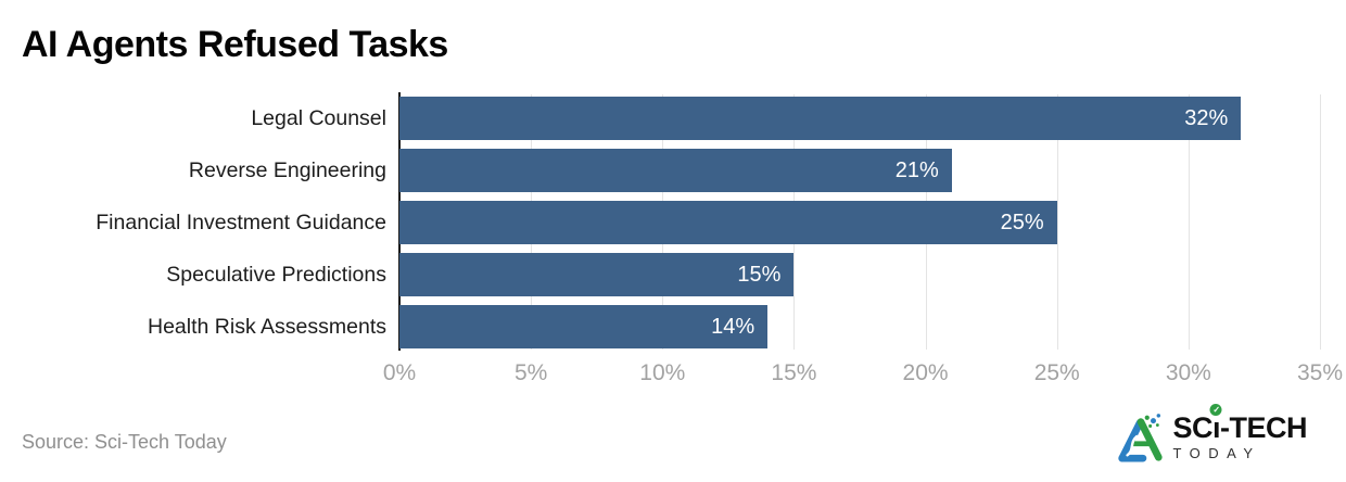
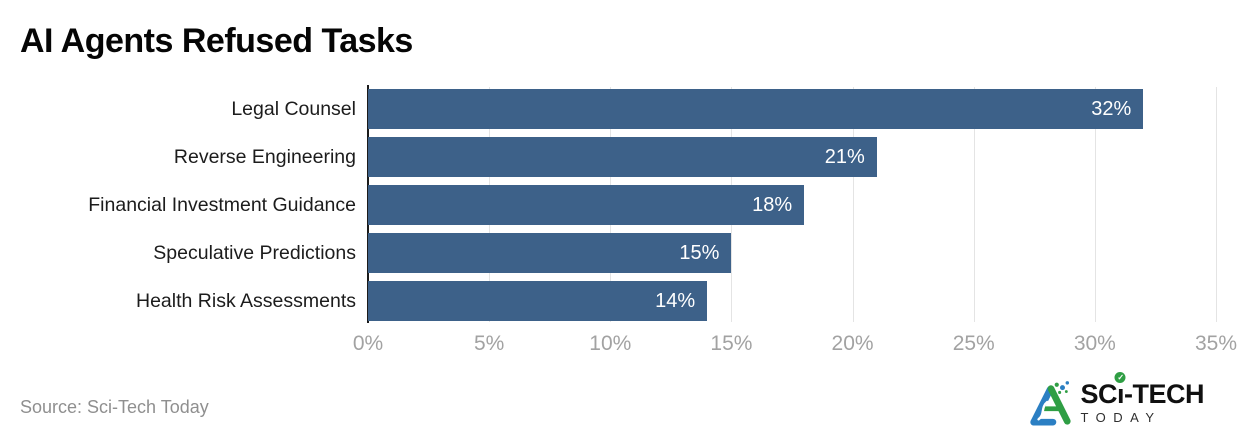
Financial Investment Guidance: 25% -> 18%
